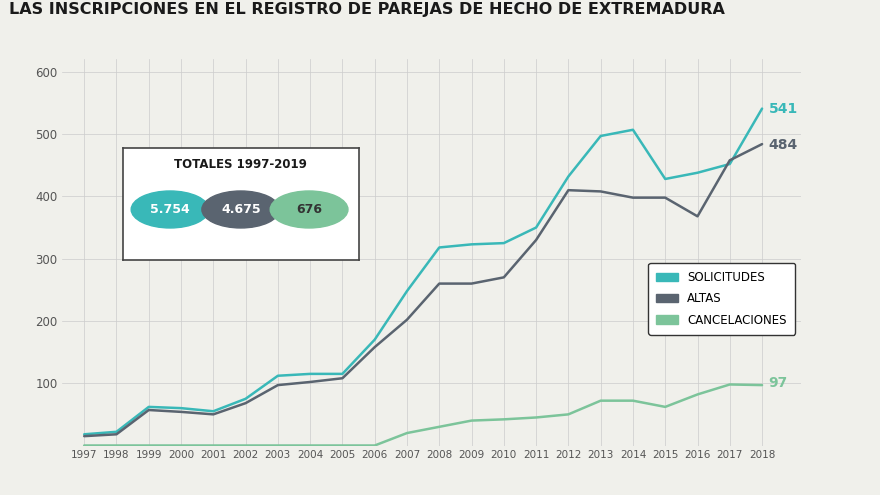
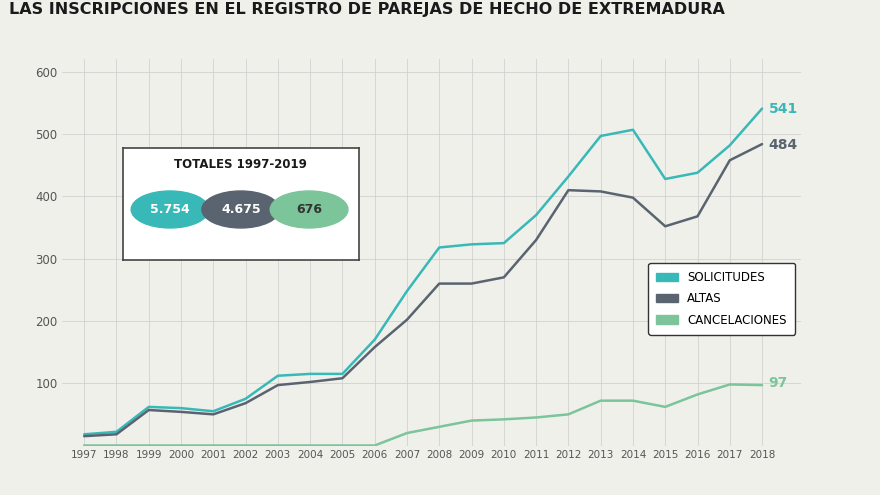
SOLICITUDES/2011: 350 -> 370
ALTAS/2015: 398 -> 352
SOLICITUDES/2017: 452 -> 482
